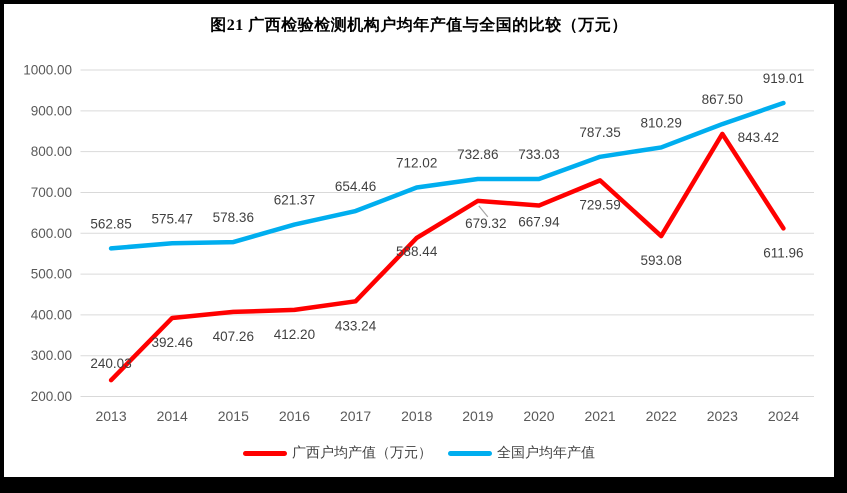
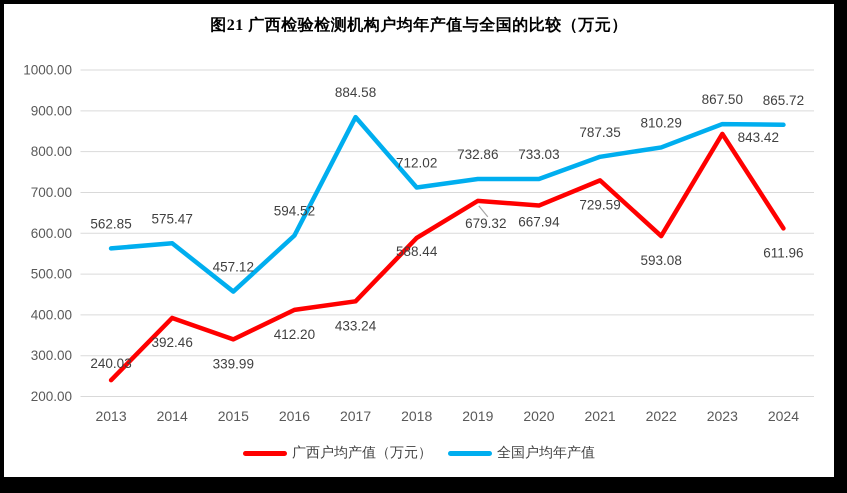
广西户均产值（万元）/2015: 407.26 -> 339.99
全国户均年产值/2015: 578.36 -> 457.12
全国户均年产值/2016: 621.37 -> 594.52
全国户均年产值/2017: 654.46 -> 884.58
全国户均年产值/2024: 919.01 -> 865.72
